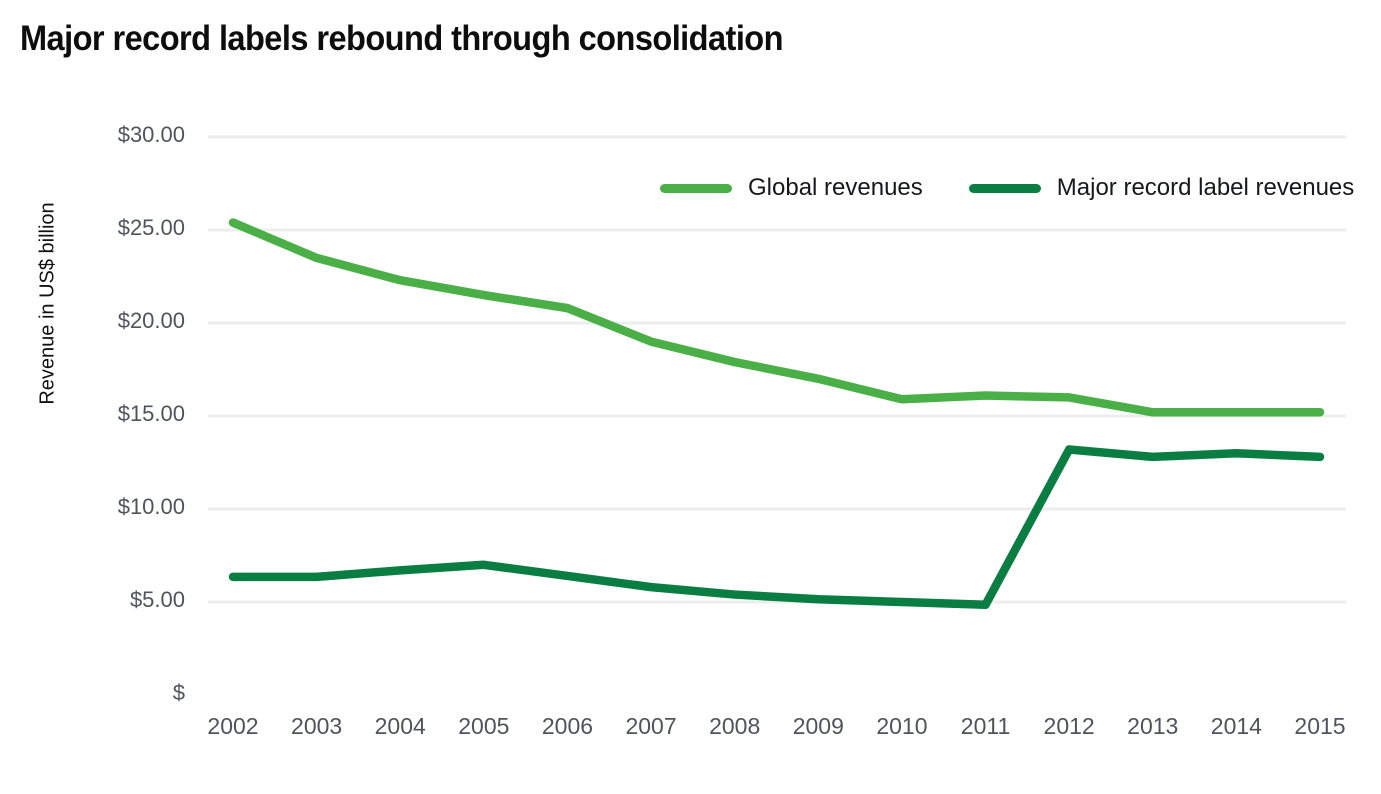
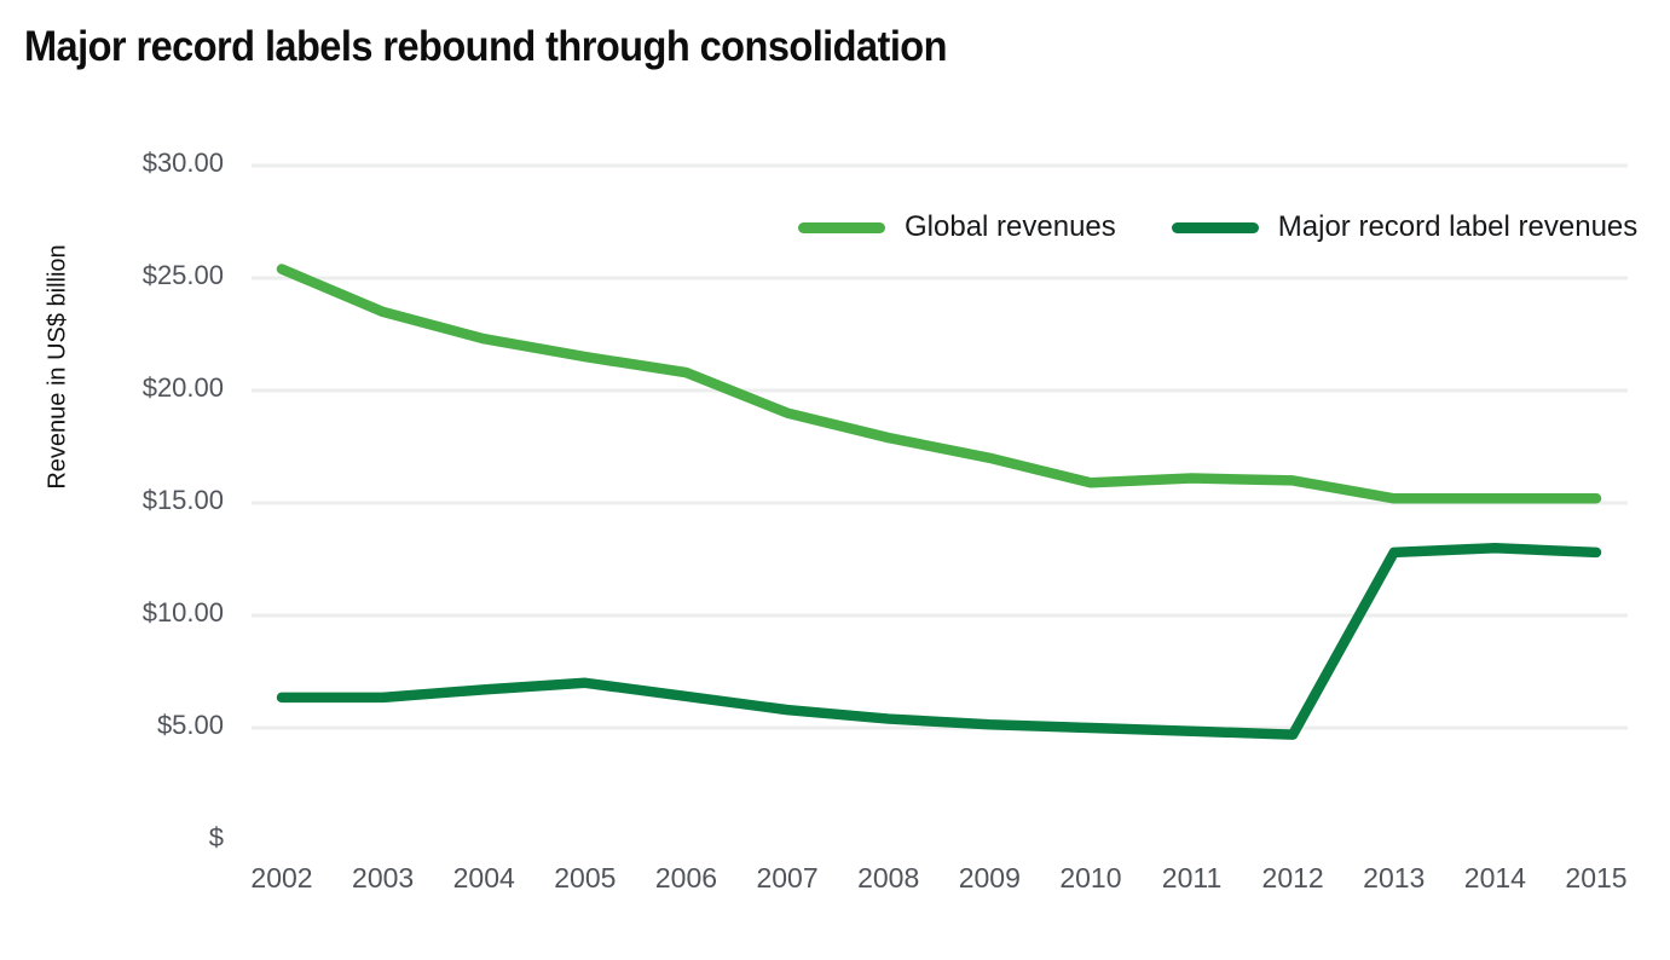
Major record label revenues/2012: $13.2 -> $4.7
